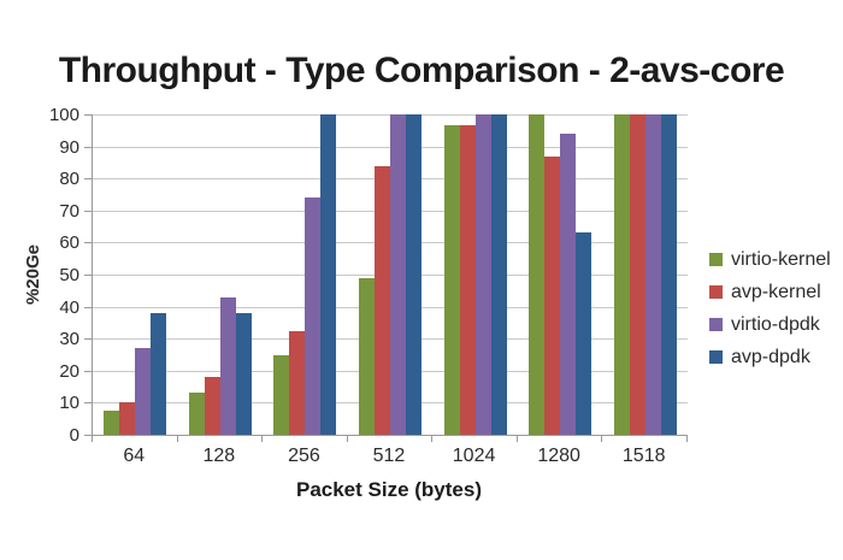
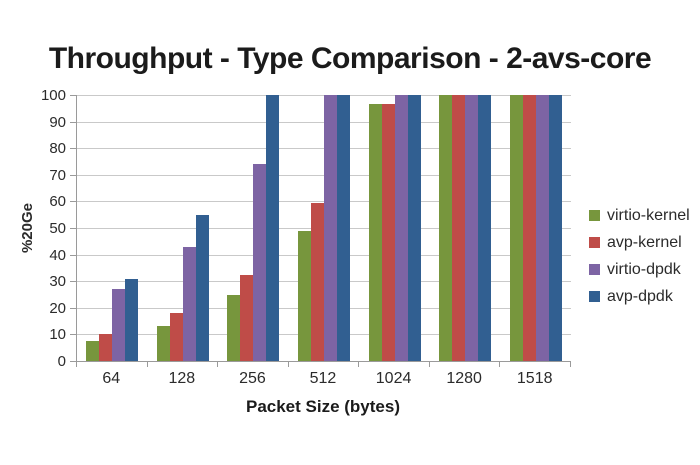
avp-dpdk/64: 38 -> 31
avp-dpdk/128: 38 -> 55
avp-kernel/512: 84 -> 60
avp-kernel/1280: 87 -> 100
virtio-dpdk/1280: 94 -> 100
avp-dpdk/1280: 63 -> 100
